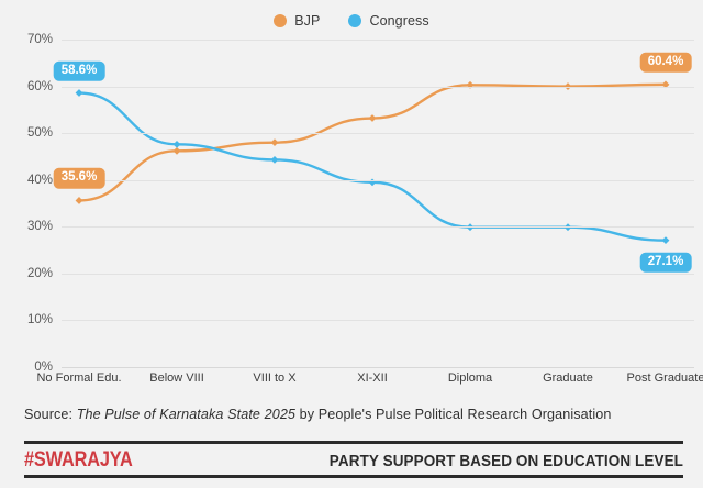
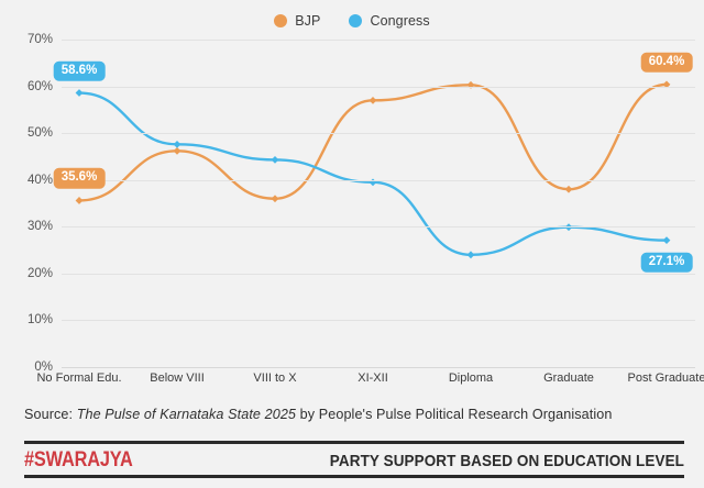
BJP/VIII to X: 48% -> 36%
BJP/XI-XII: 53% -> 57%
Congress/Diploma: 30% -> 24%
BJP/Graduate: 60% -> 38%
